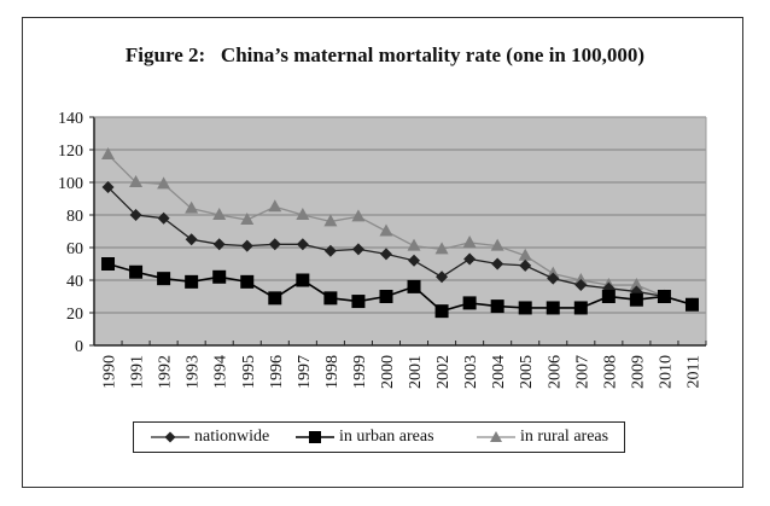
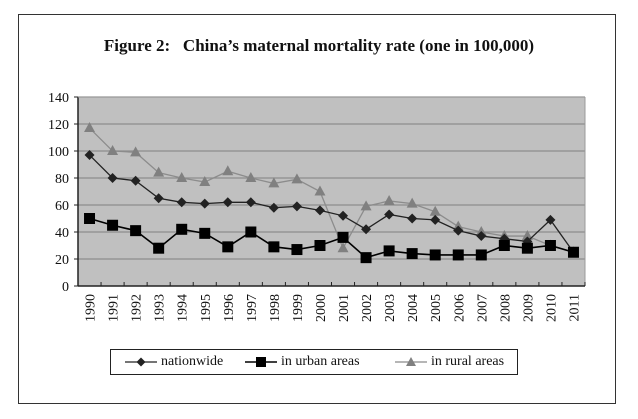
in urban areas/1993: 39 -> 28
in rural areas/2001: 61 -> 28
nationwide/2010: 30 -> 49
